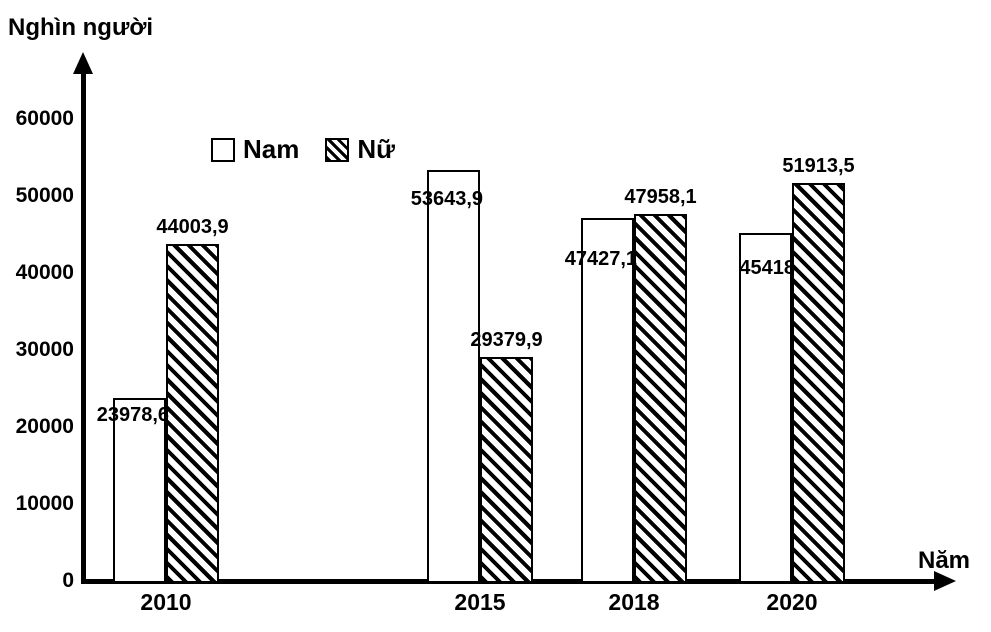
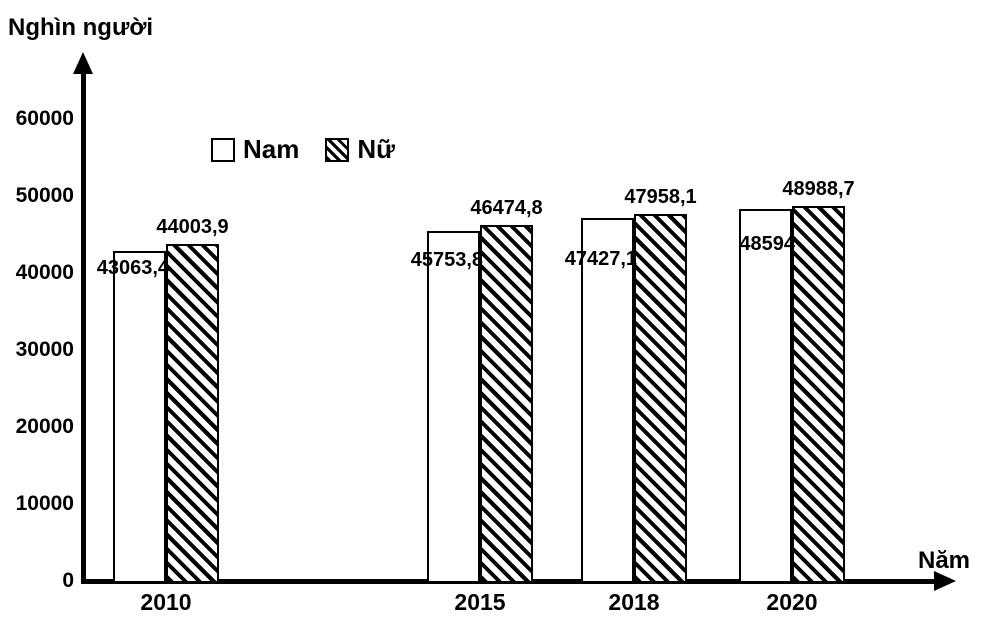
Nam/2010: 23978,6 -> 43063,4
Nam/2015: 53643,9 -> 45753,8
Nữ/2015: 29379,9 -> 46474,8
Nam/2020: 45418 -> 48594
Nữ/2020: 51913,5 -> 48988,7
